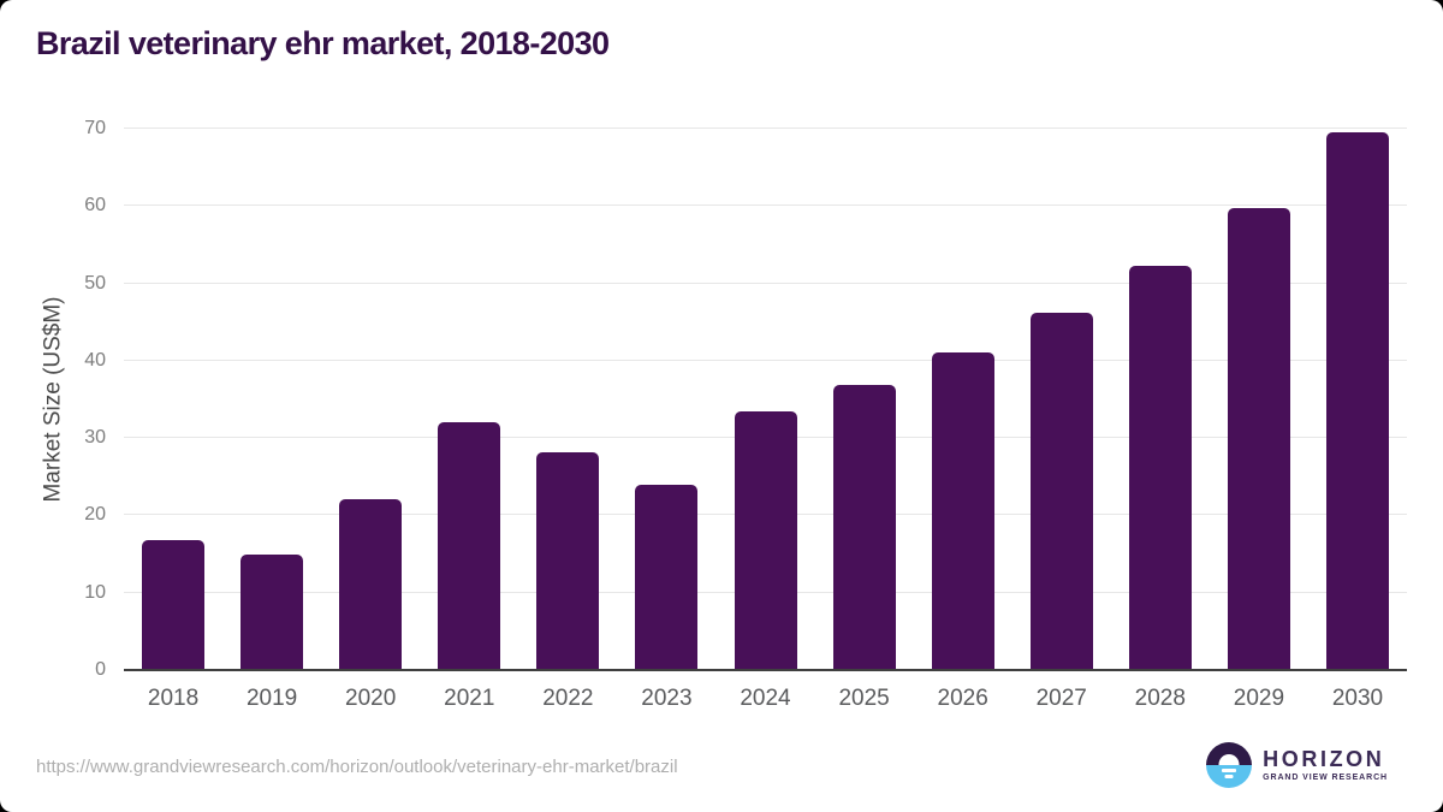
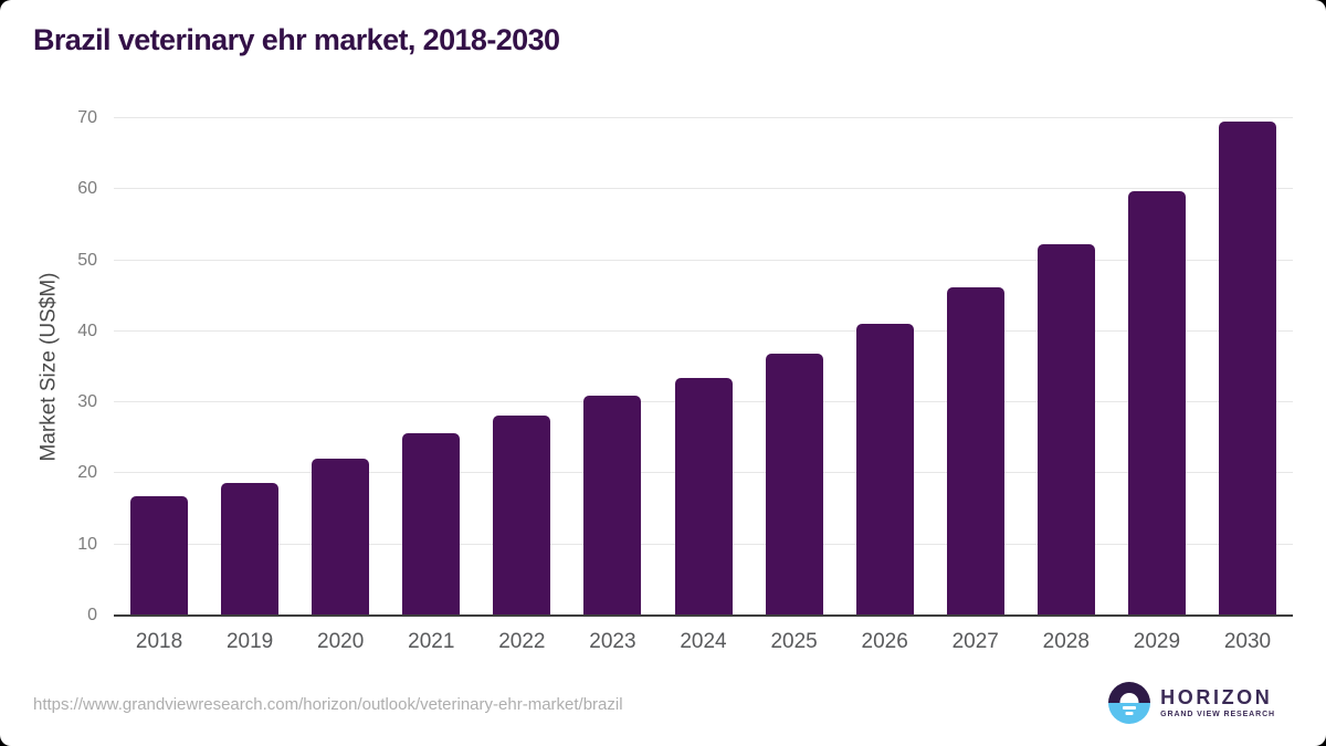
2019: 15 -> 19
2021: 32 -> 26
2023: 24 -> 31
